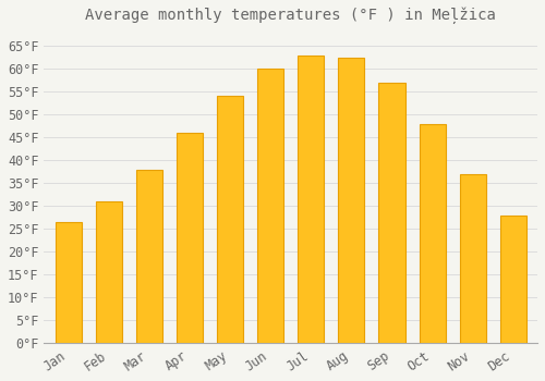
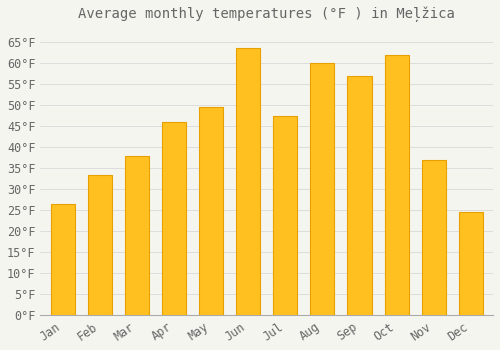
Feb: 31.0°F -> 33.5°F
May: 54.0°F -> 49.5°F
Jun: 60.0°F -> 63.5°F
Jul: 63.0°F -> 47.5°F
Aug: 62.5°F -> 60.0°F
Oct: 48.0°F -> 62.0°F
Dec: 28.0°F -> 24.5°F
